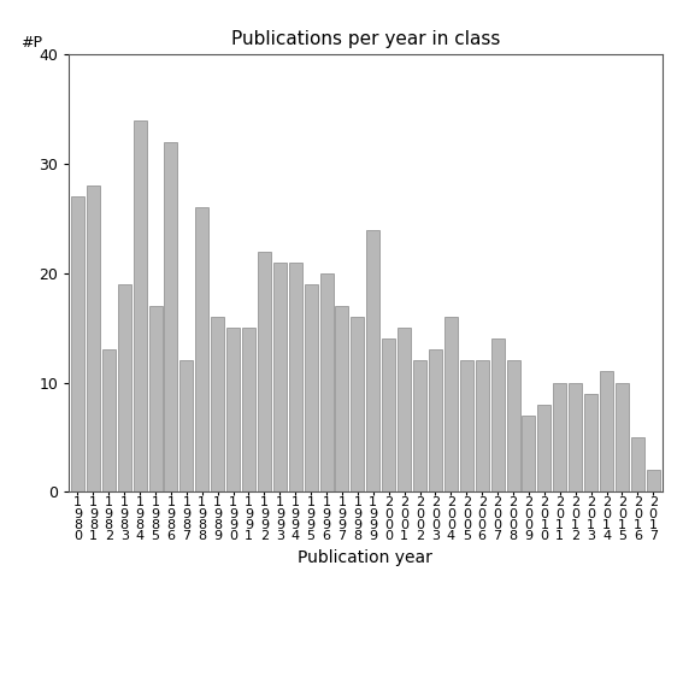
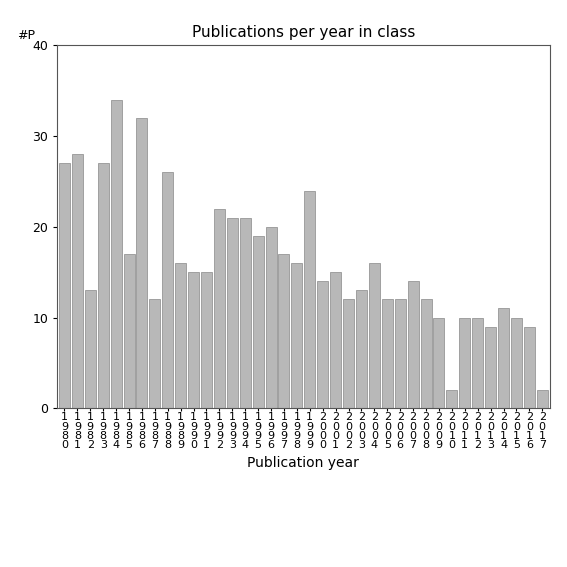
1 9 8 3: 19 -> 27
2 0 0 9: 7 -> 10
2 0 1 0: 8 -> 2
2 0 1 6: 5 -> 9
